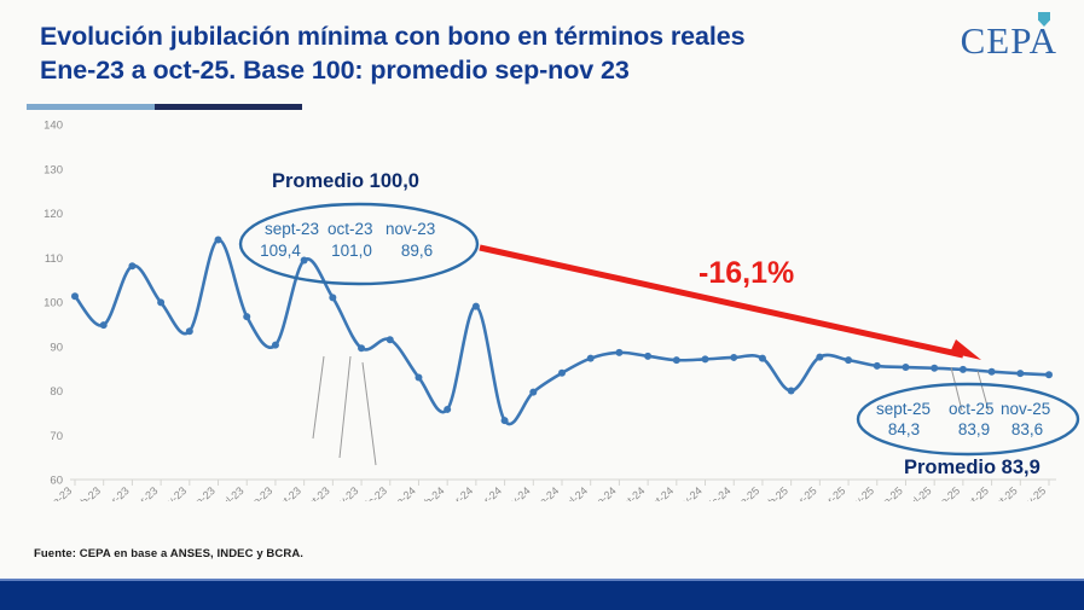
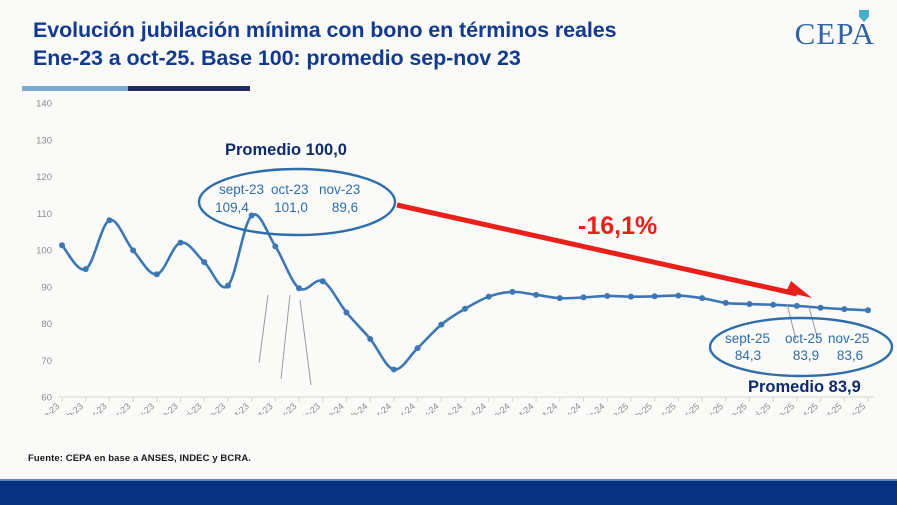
jun-23: 114 -> 102
mar-24: 99 -> 68
feb-25: 80 -> 87
